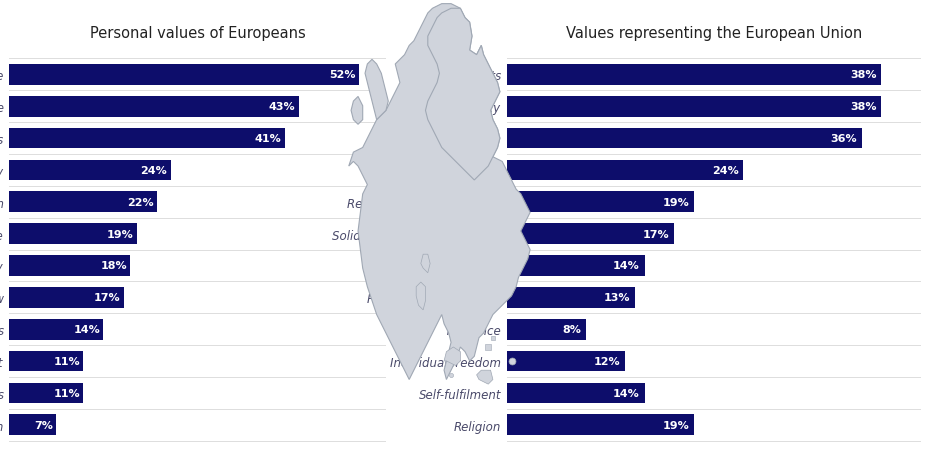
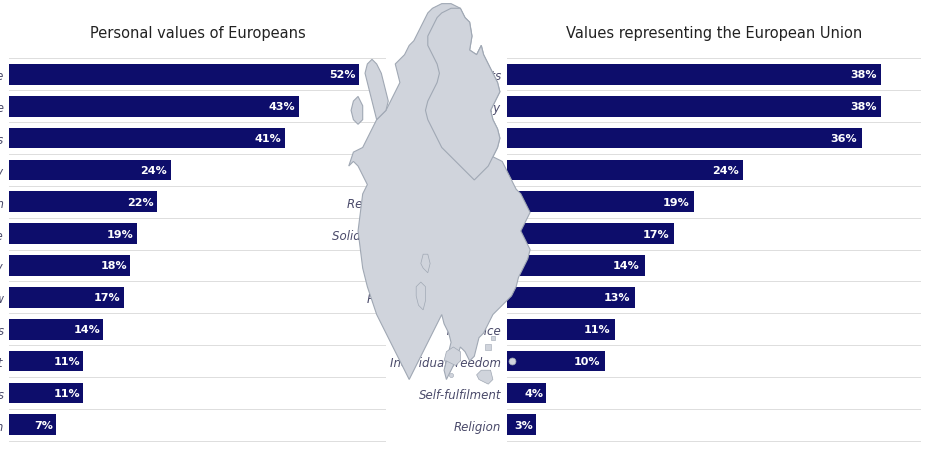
Values representing the European Union/Tolerance: 8% -> 11%
Values representing the European Union/Individual freedom: 12% -> 10%
Values representing the European Union/Self-fulfilment: 14% -> 4%
Values representing the European Union/Religion: 19% -> 3%
